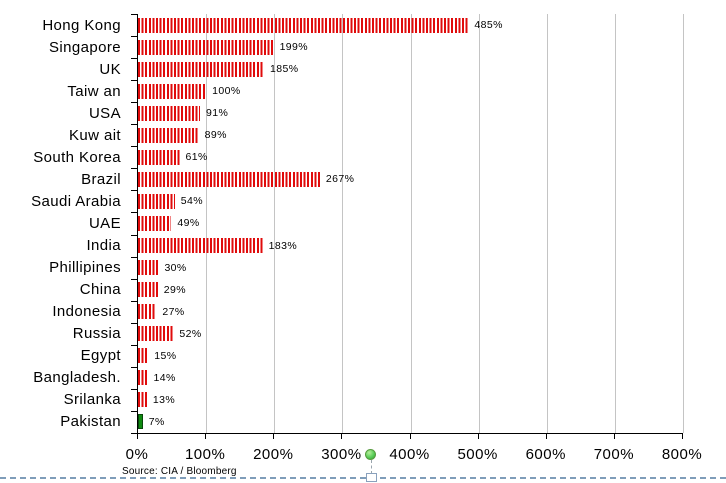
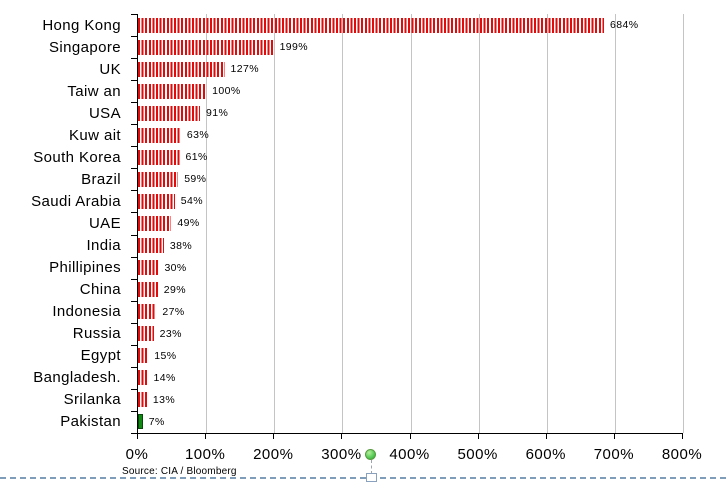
Hong Kong: 485% -> 684%
UK: 185% -> 127%
Kuw ait: 89% -> 63%
Brazil: 267% -> 59%
India: 183% -> 38%
Russia: 52% -> 23%
